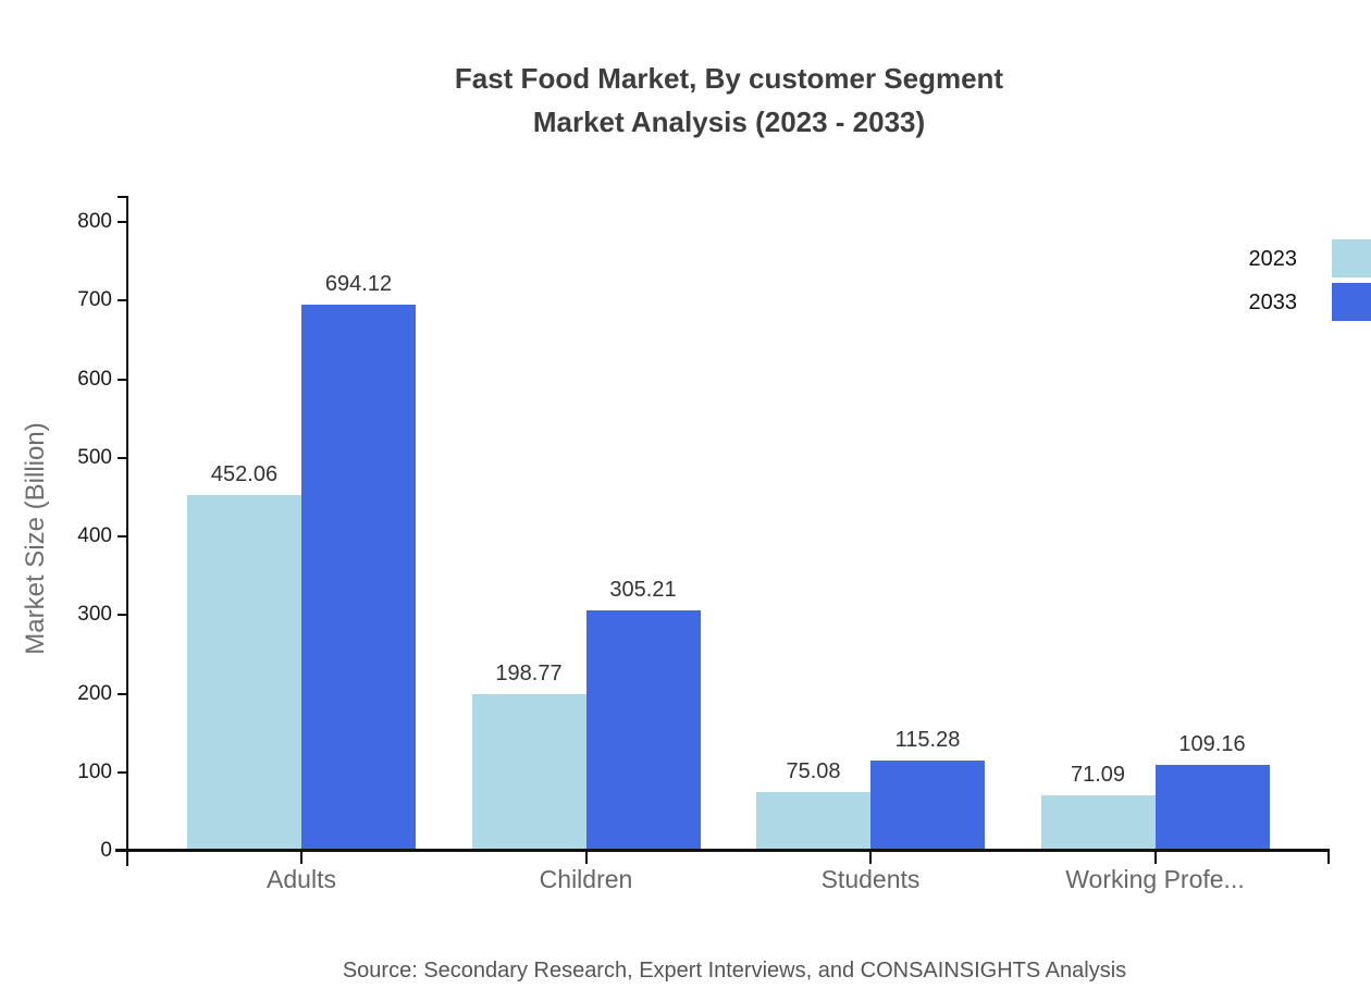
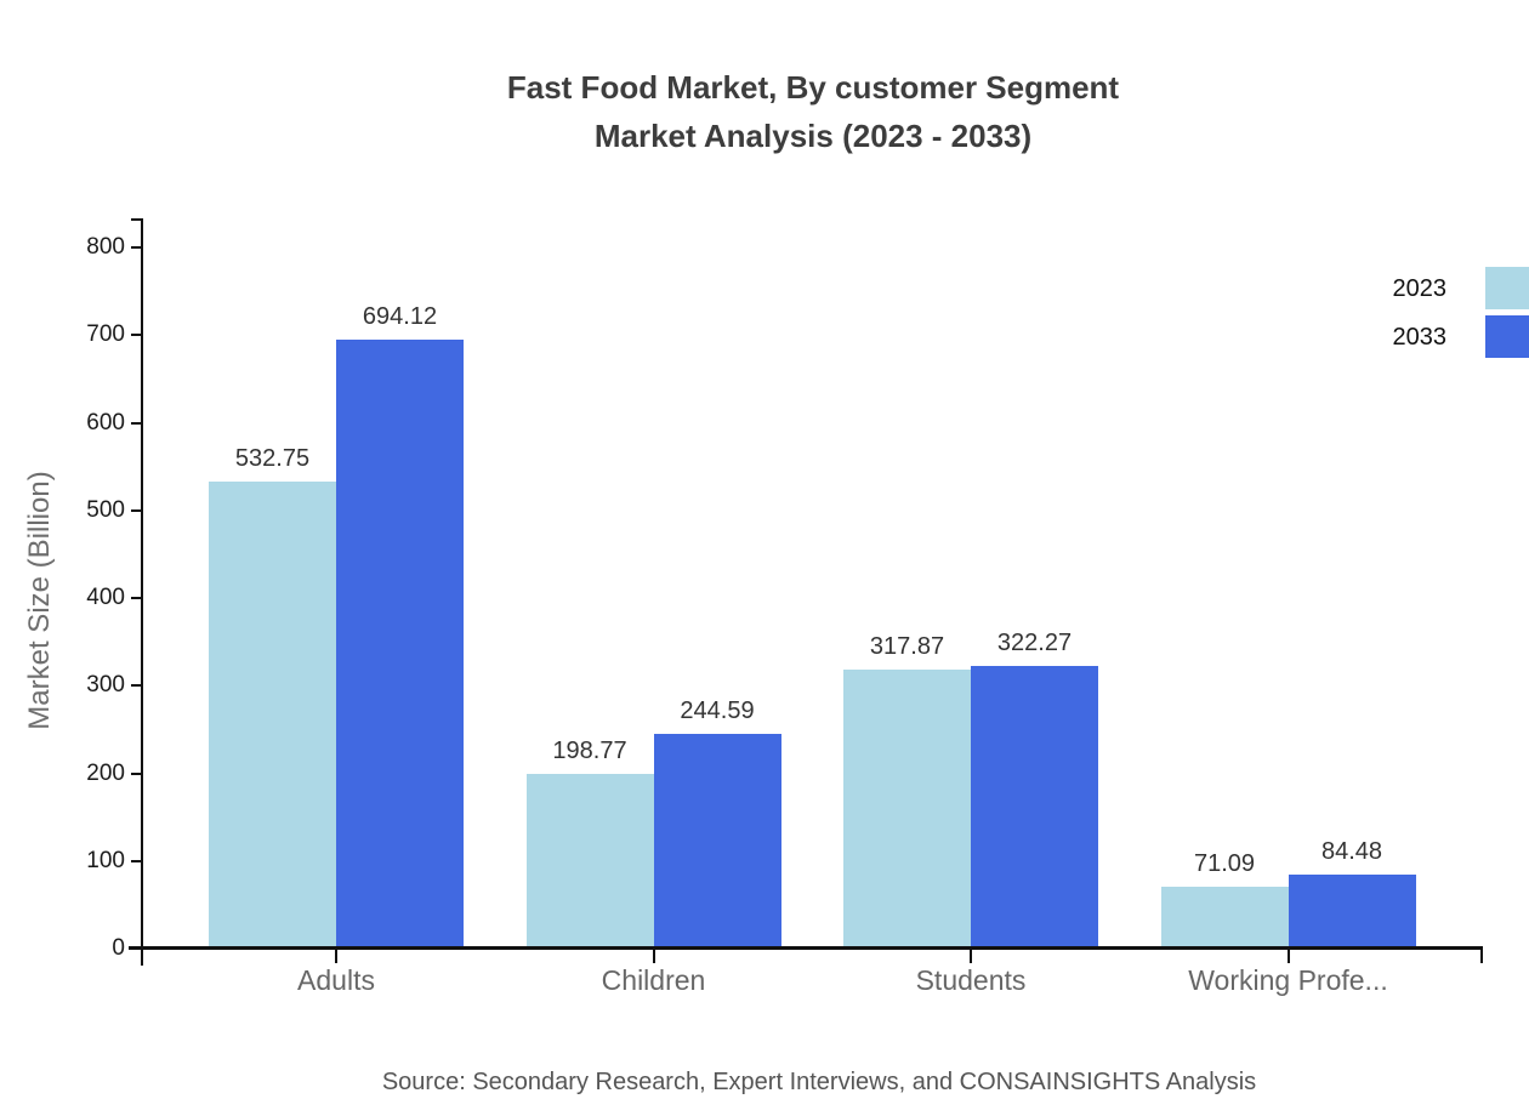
2023/Adults: 452.06 -> 532.75
2033/Children: 305.21 -> 244.59
2023/Students: 75.08 -> 317.87
2033/Students: 115.28 -> 322.27
2033/Working Profe...: 109.16 -> 84.48
